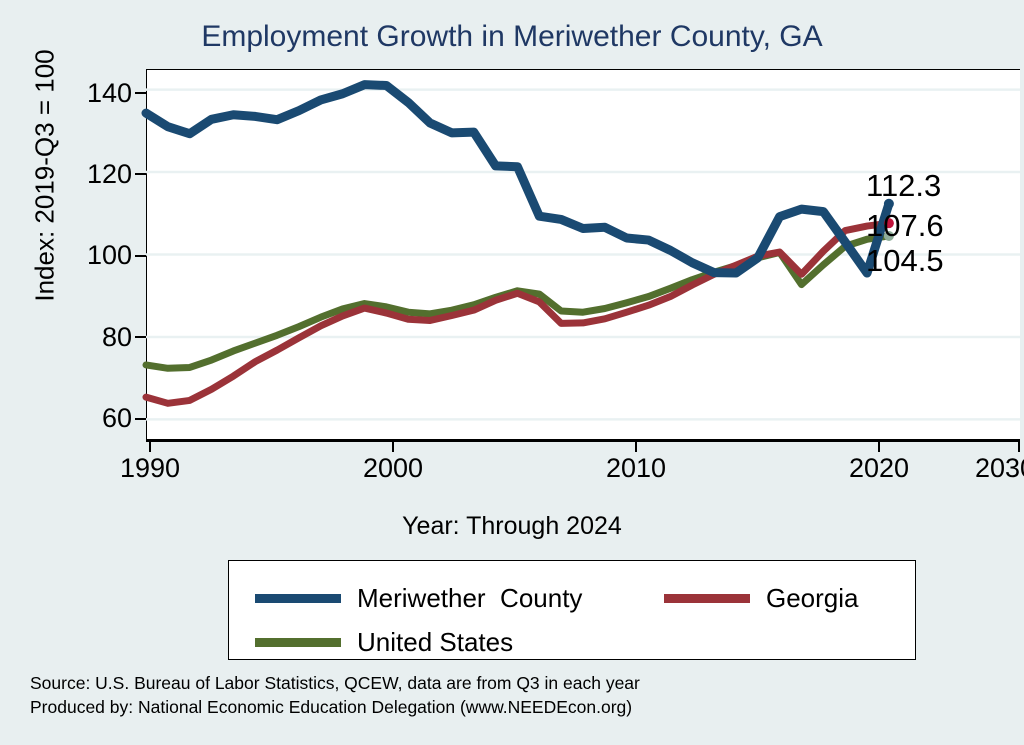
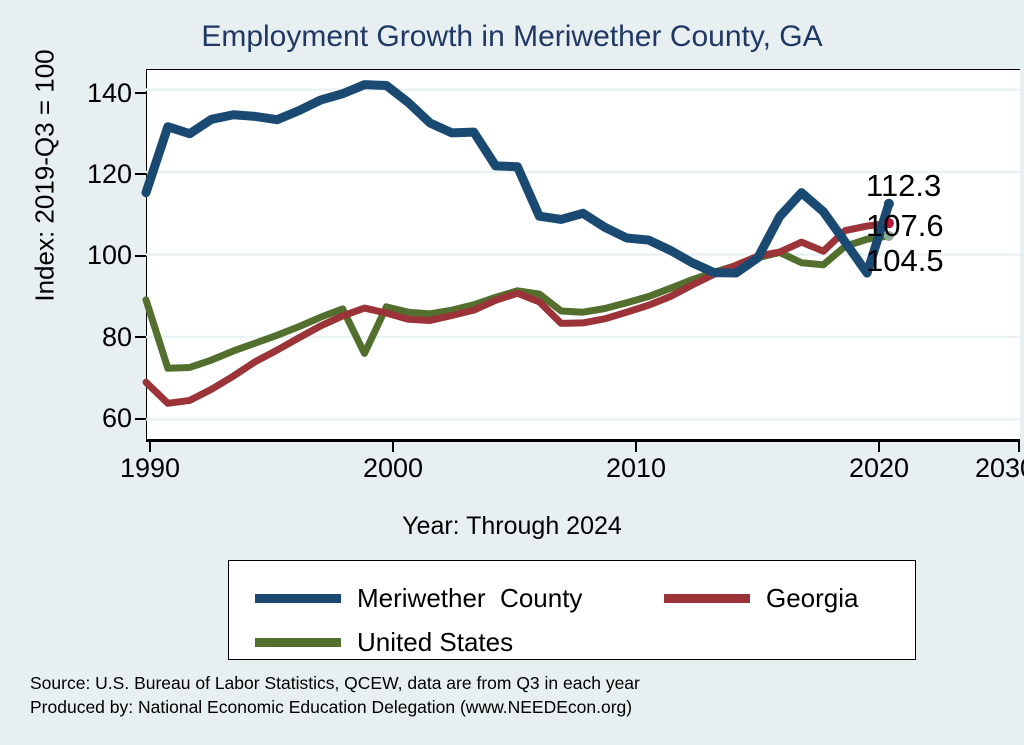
Meriwether County/1990: 134 -> 115
Georgia/1990: 65 -> 69
United States/1990: 73 -> 89
United States/2000: 88 -> 76
Meriwether County/2010: 106 -> 110
Meriwether County/2020: 111 -> 115
Georgia/2020: 95 -> 103
United States/2020: 93 -> 98
